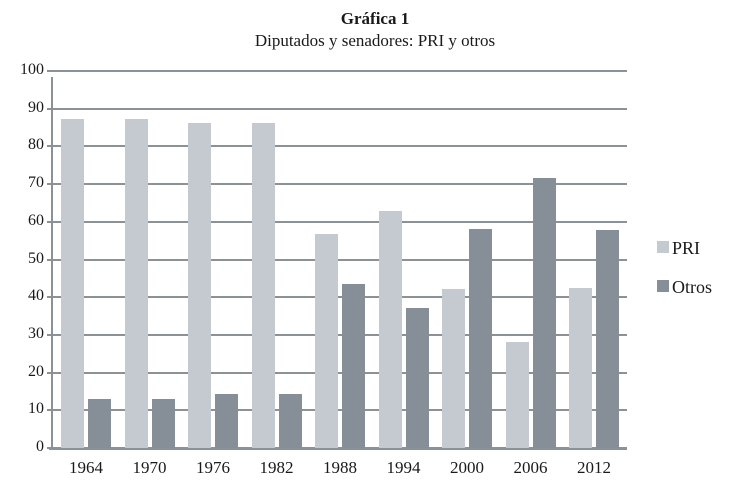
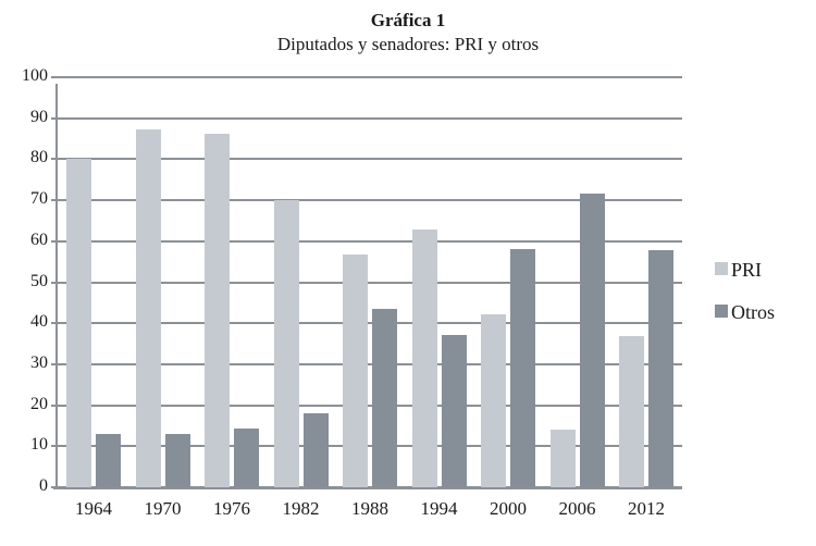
PRI/1964: 87 -> 80
PRI/1982: 86 -> 70
Otros/1982: 14 -> 18
PRI/2006: 28 -> 14
PRI/2012: 42 -> 37
